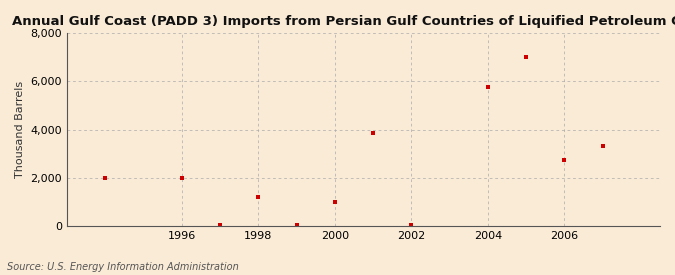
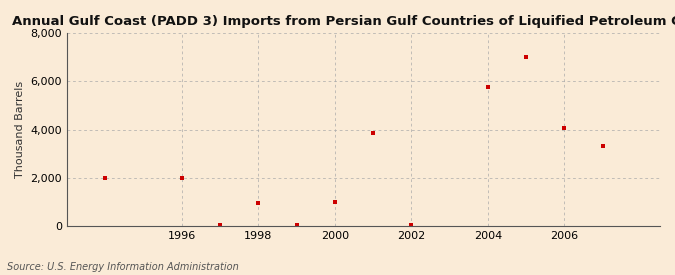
1998: 1,200 -> 950
2006: 2,750 -> 4,050
